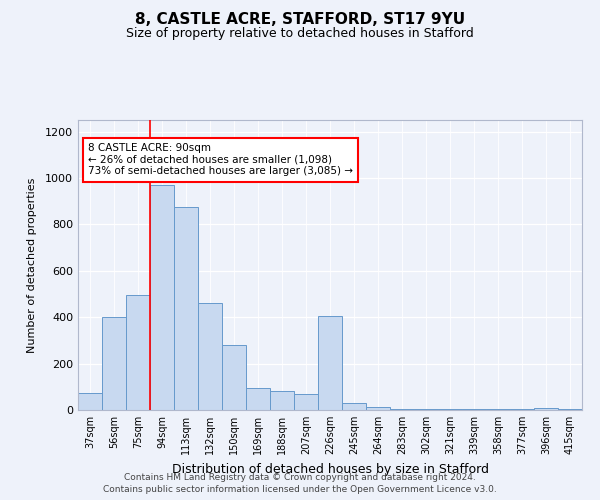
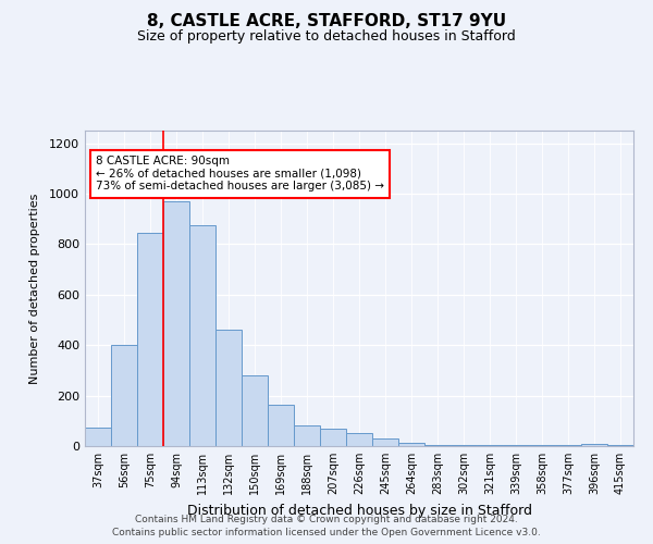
75sqm: 495 -> 845
169sqm: 95 -> 165
226sqm: 405 -> 50
